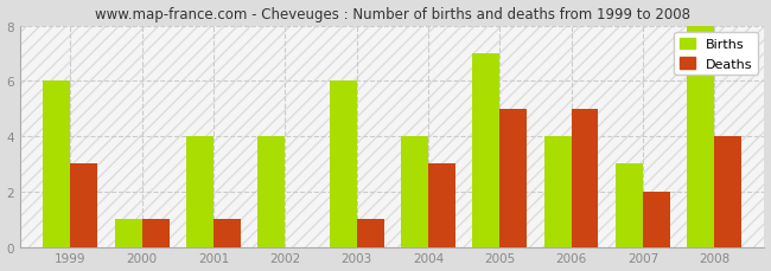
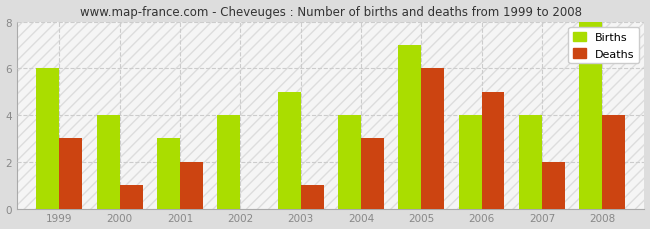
Births/2000: 1 -> 4
Births/2001: 4 -> 3
Deaths/2001: 1 -> 2
Births/2003: 6 -> 5
Deaths/2005: 5 -> 6
Births/2007: 3 -> 4
